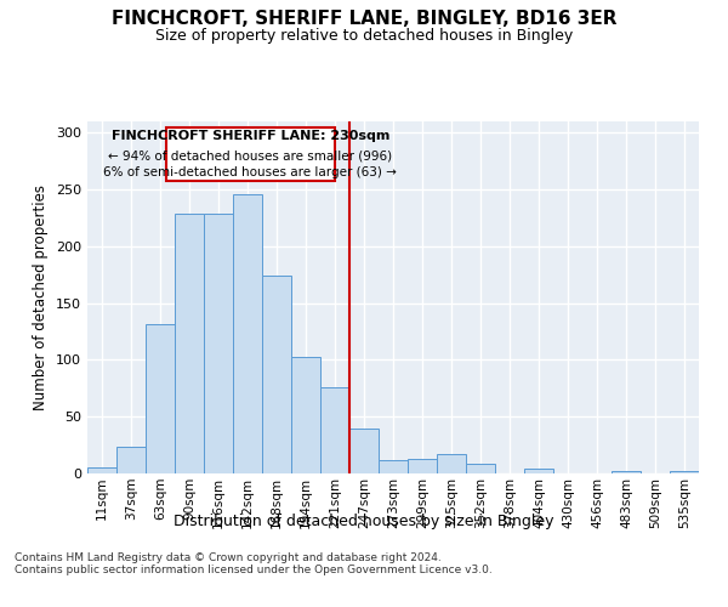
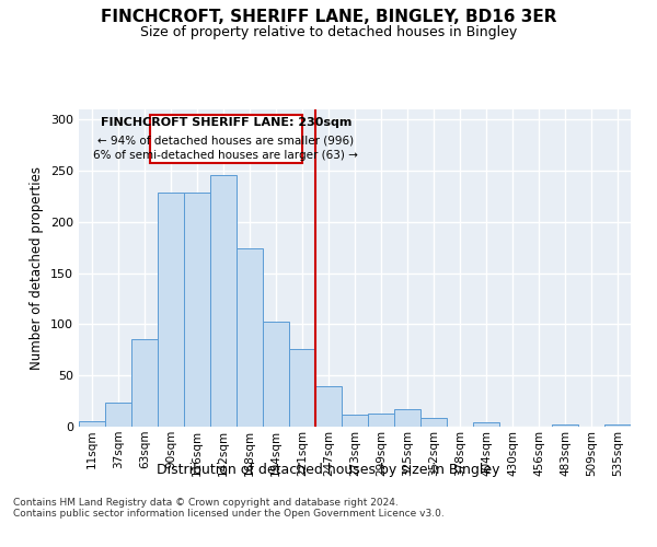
63sqm: 131 -> 86
